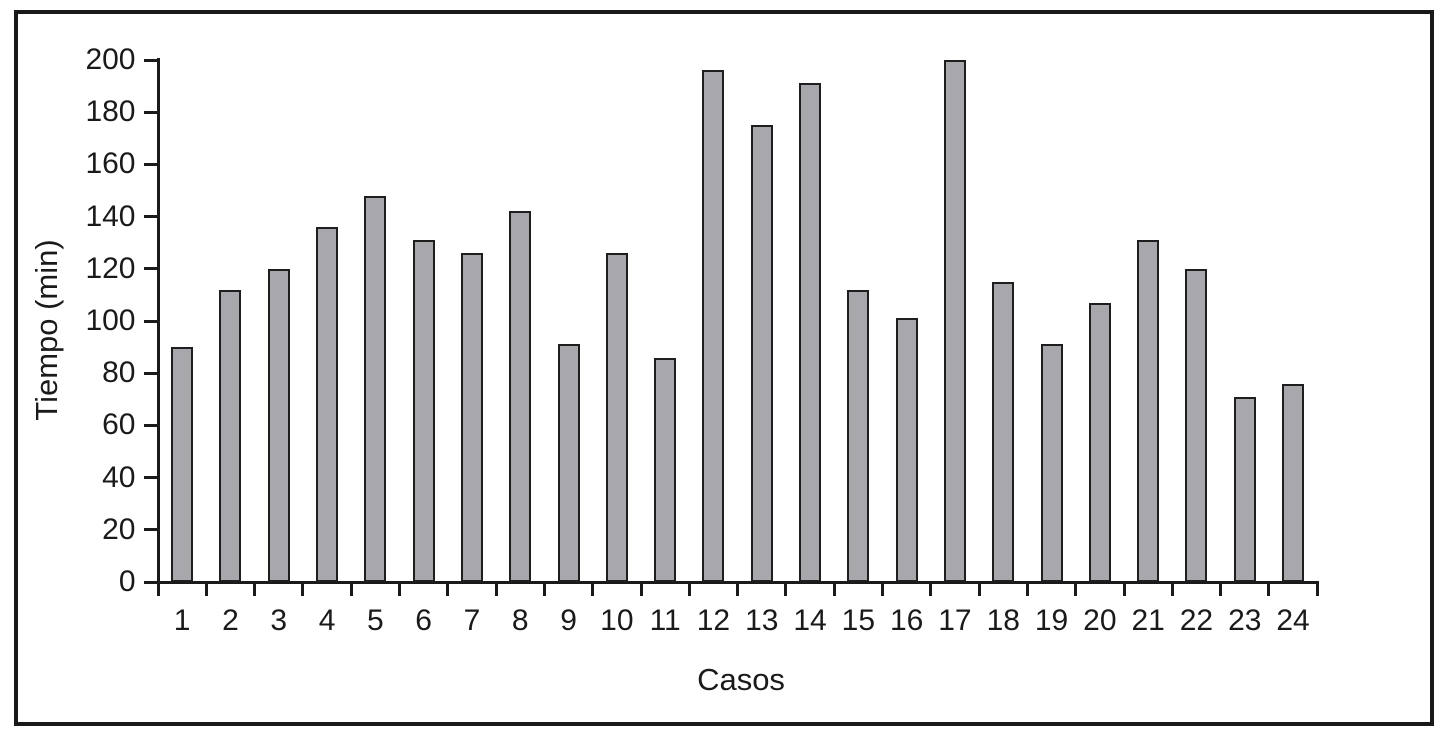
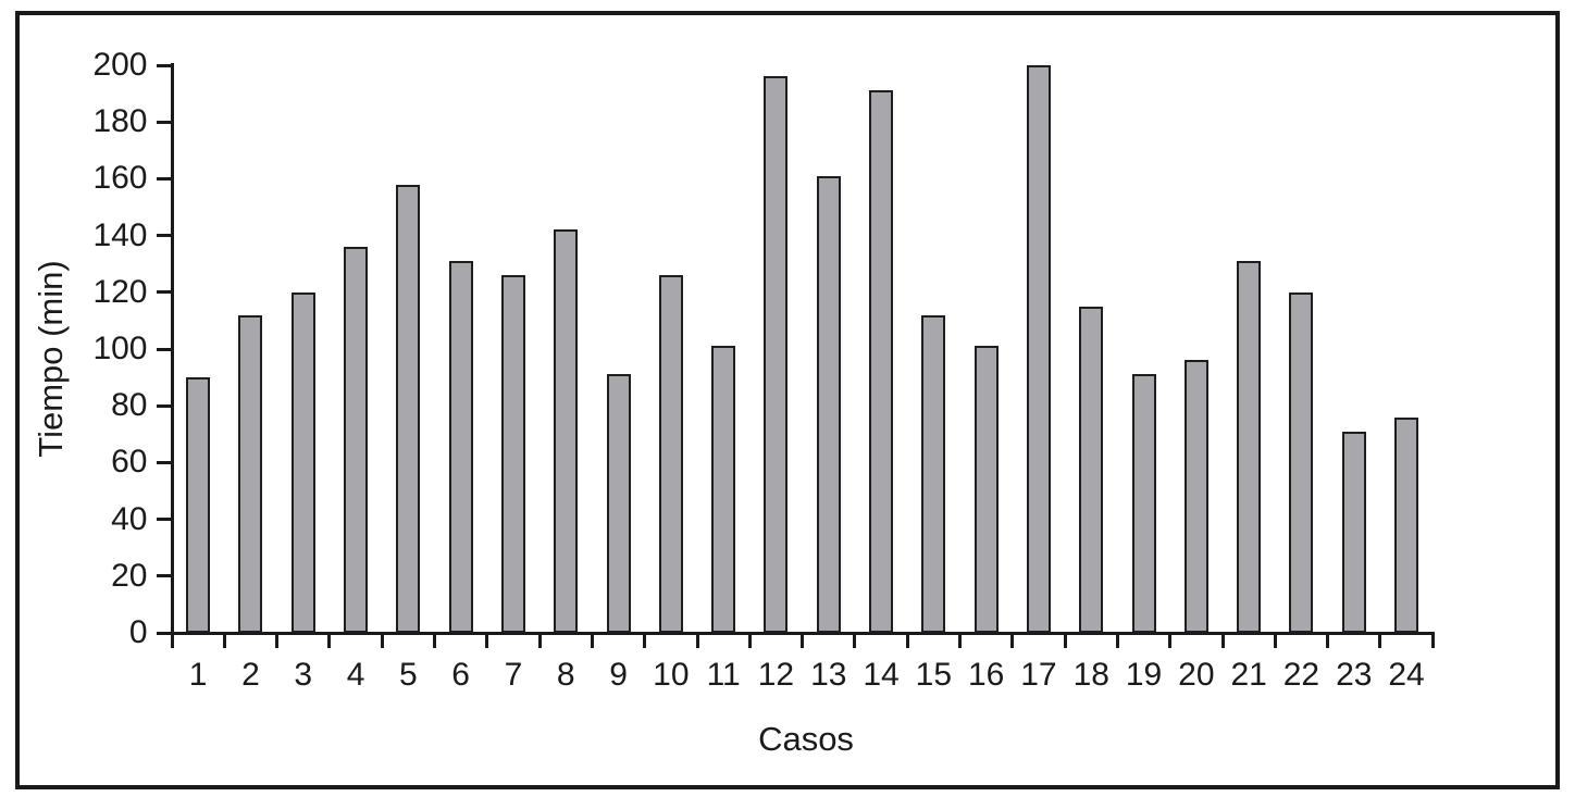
5: 148 -> 158
11: 86 -> 101
13: 175 -> 161
20: 107 -> 96
